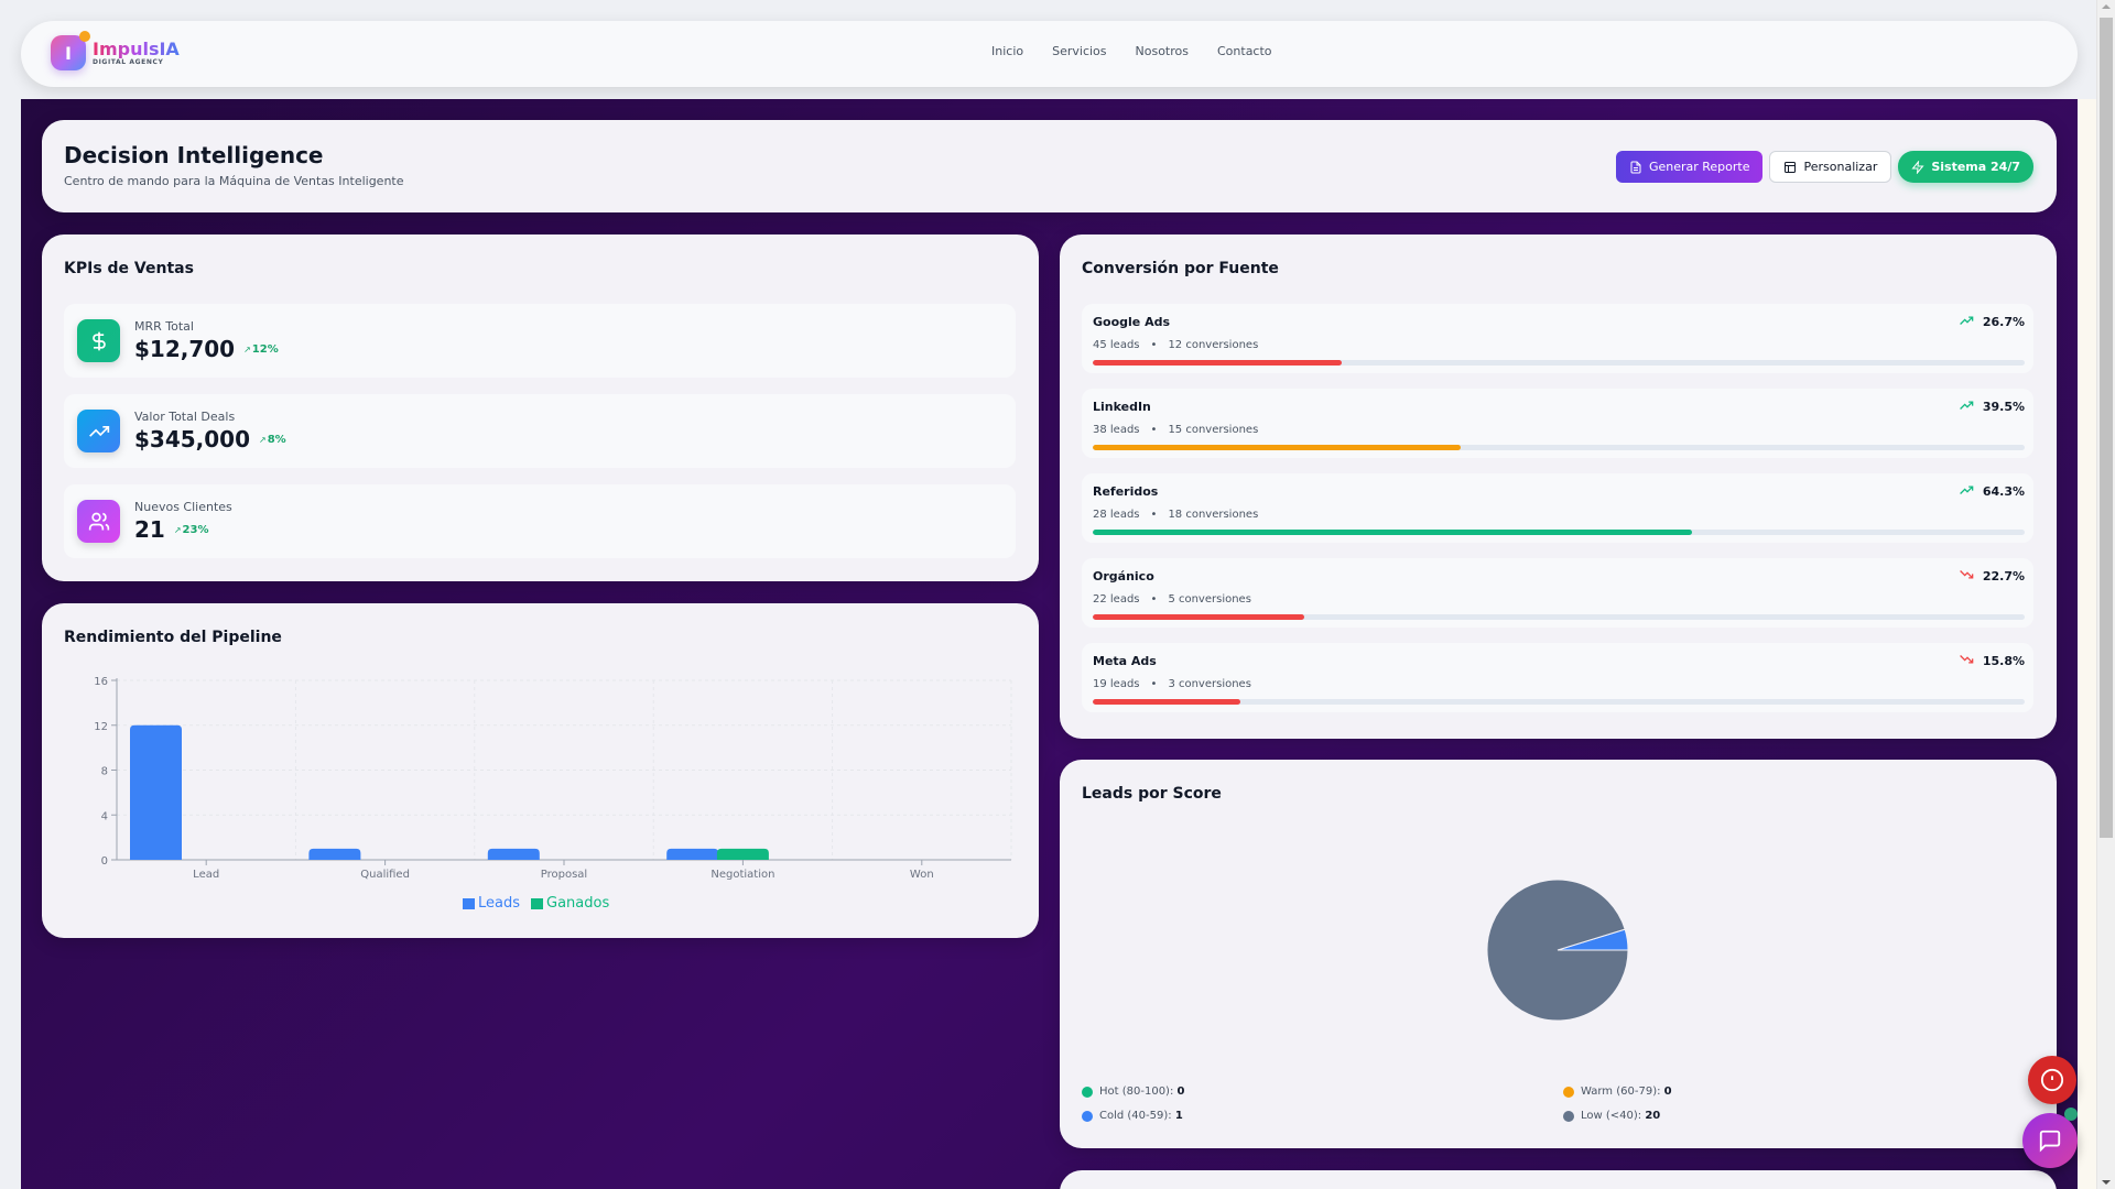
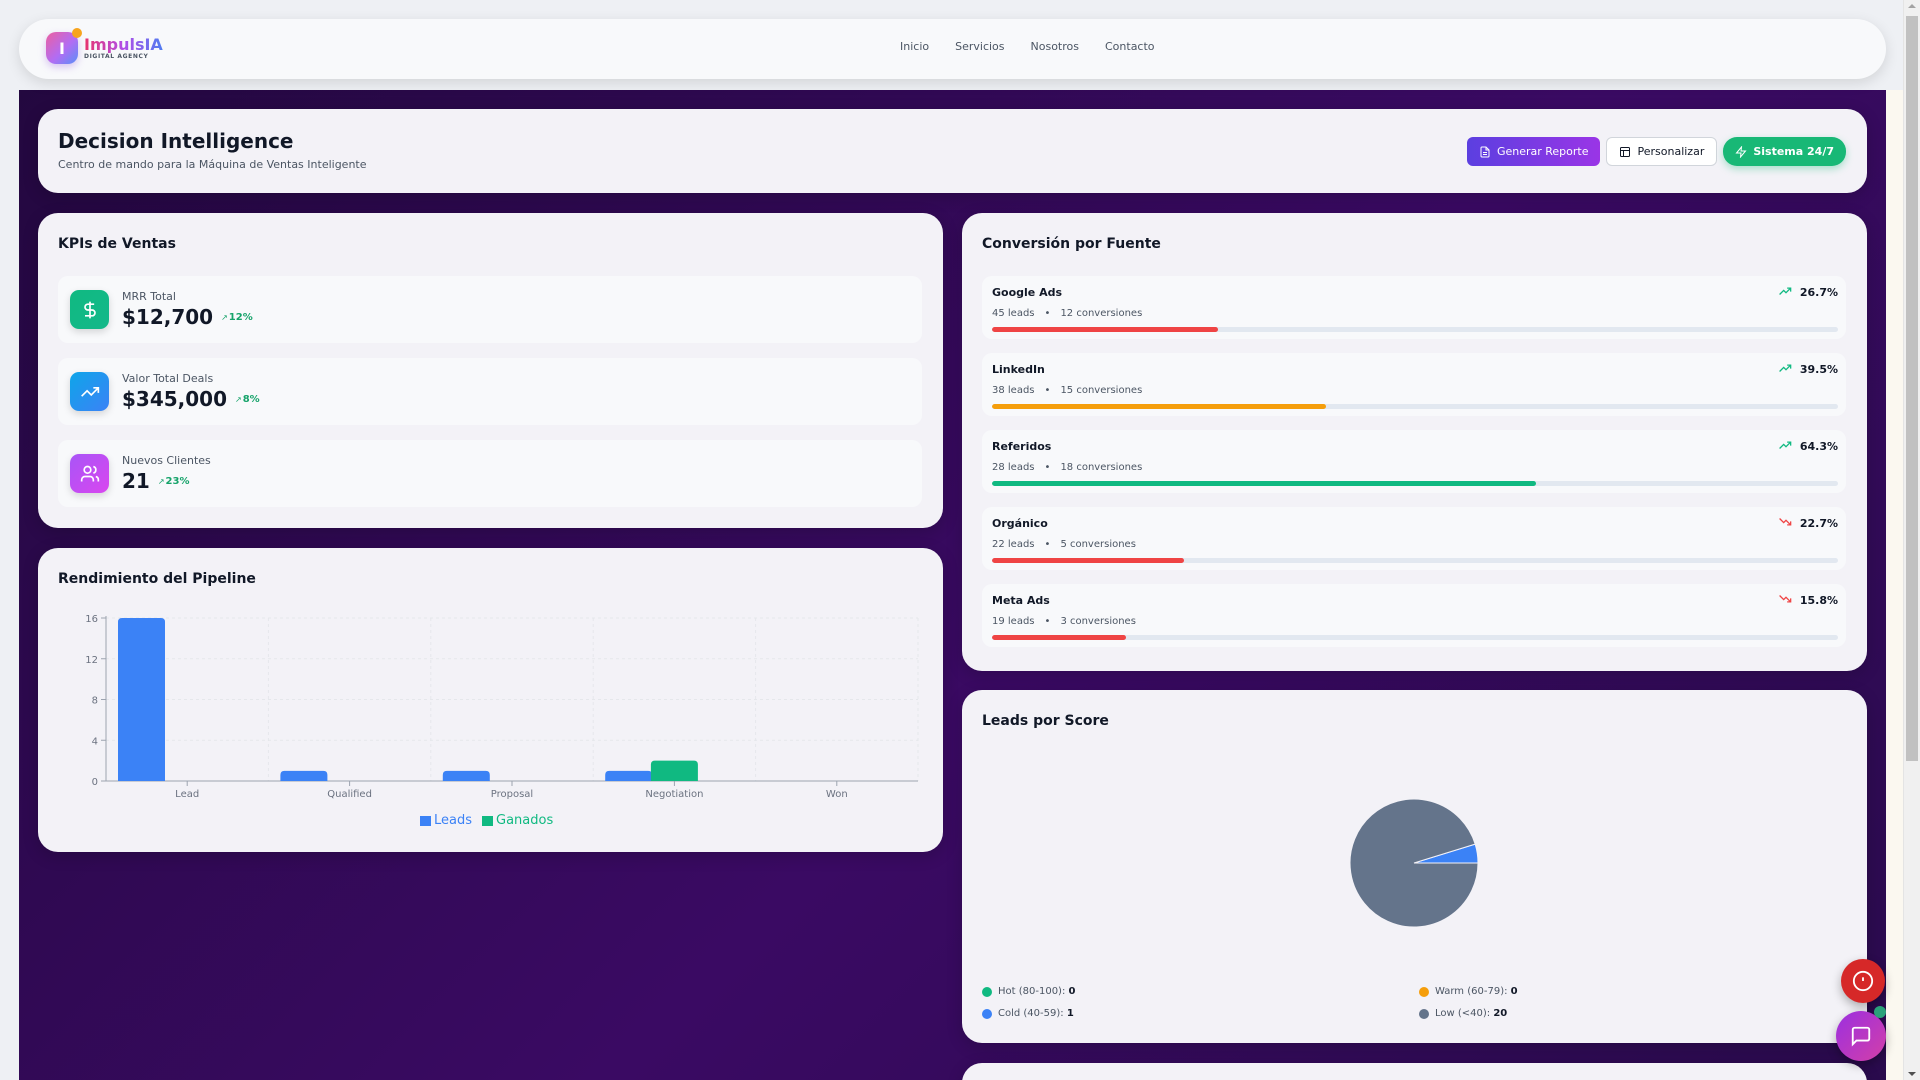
Leads/Lead: 12 -> 16
Ganados/Negotiation: 1 -> 2
